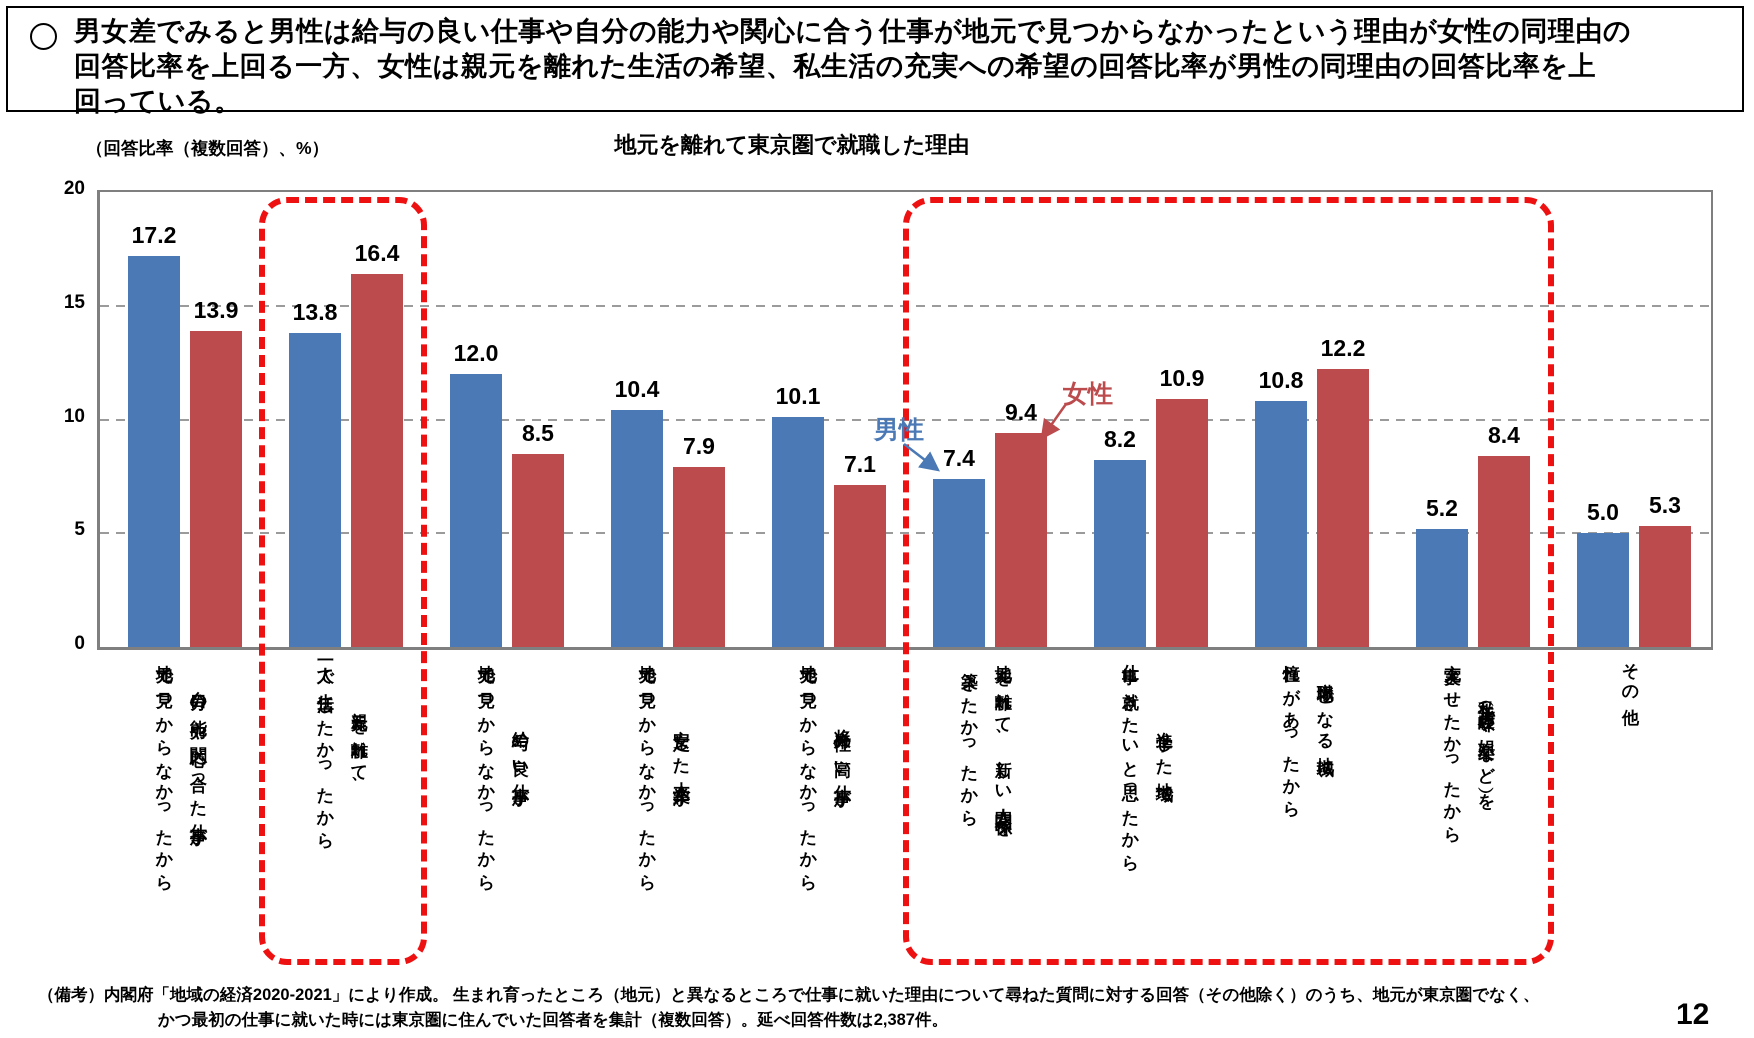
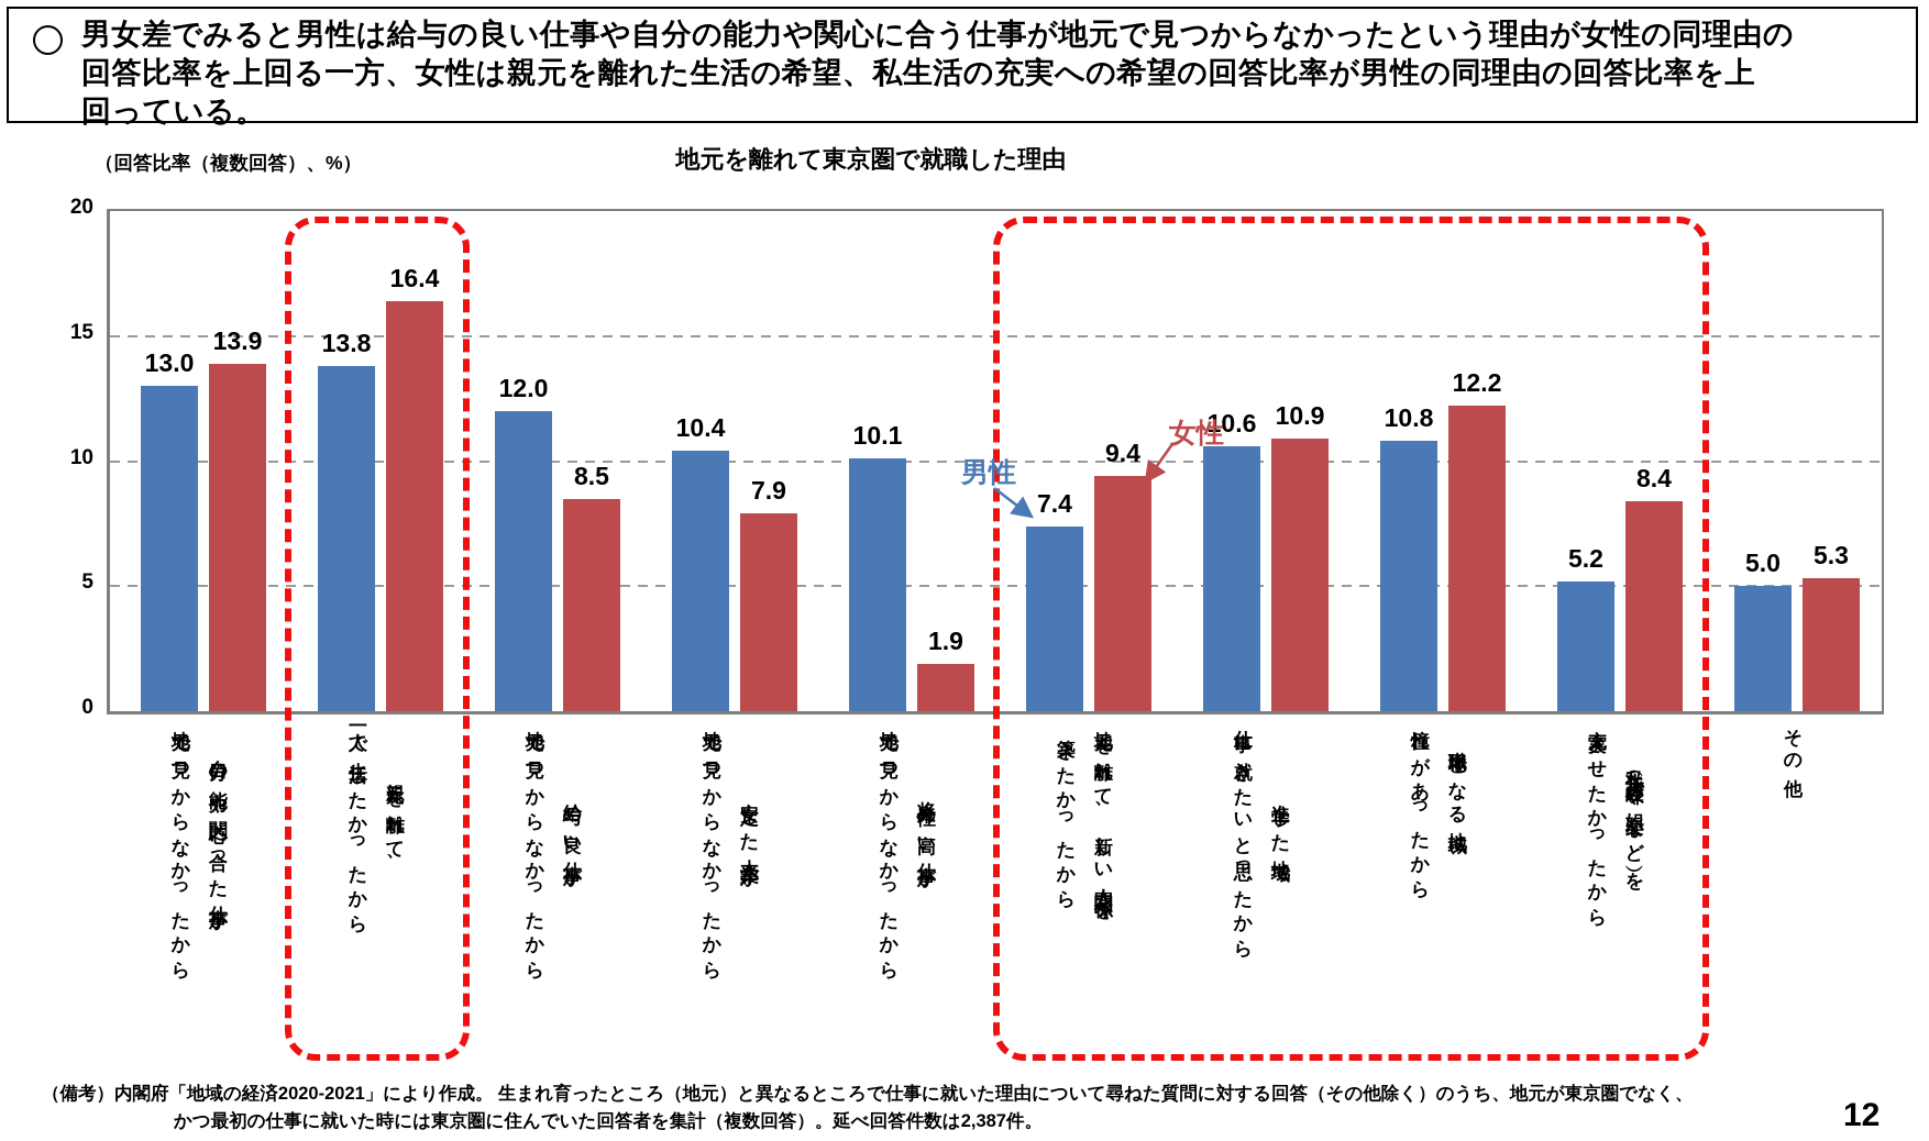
男性/自分の能力や関心に合った仕事が、 地元で見つからなかったから: 17.2 -> 13.0
女性/将来性の高い仕事が、 地元で見つからなかったから: 7.1 -> 1.9
男性/進学した地域で 仕事に就きたいと思ったから: 8.2 -> 10.6
